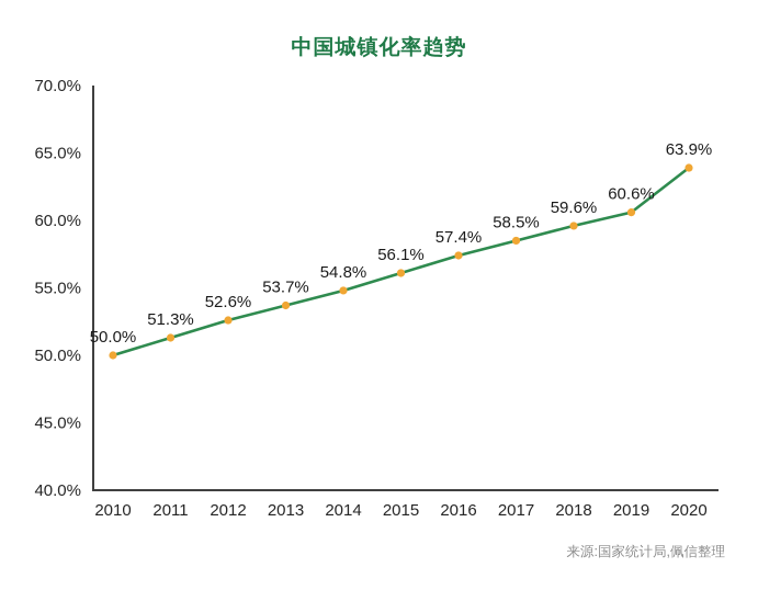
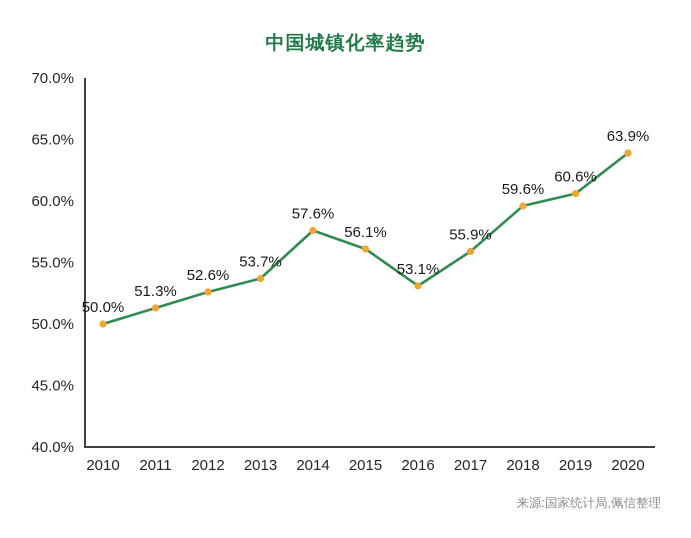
2014: 54.8% -> 57.6%
2016: 57.4% -> 53.1%
2017: 58.5% -> 55.9%
